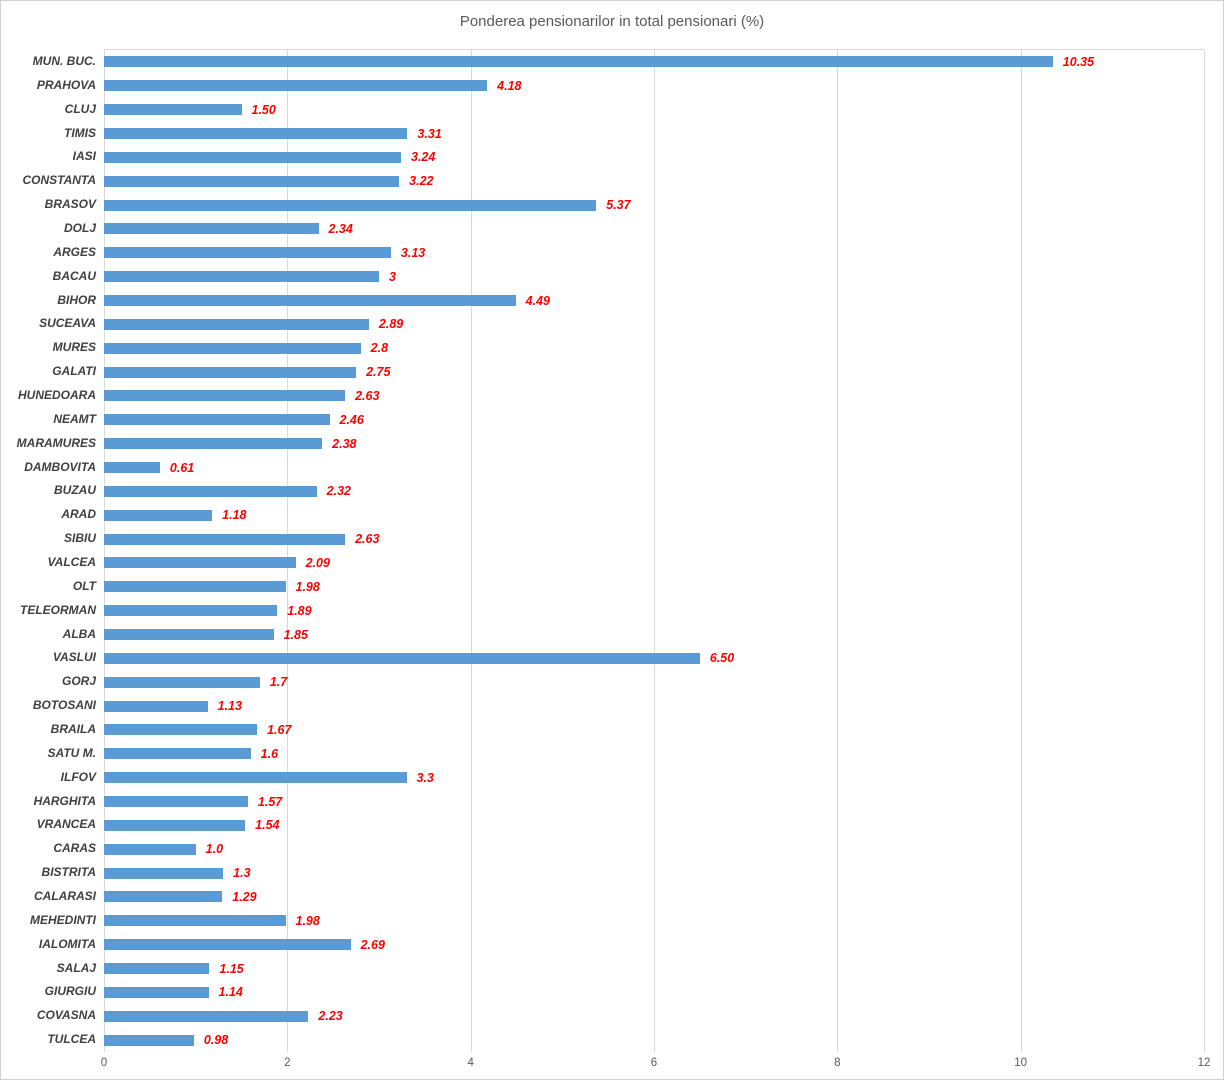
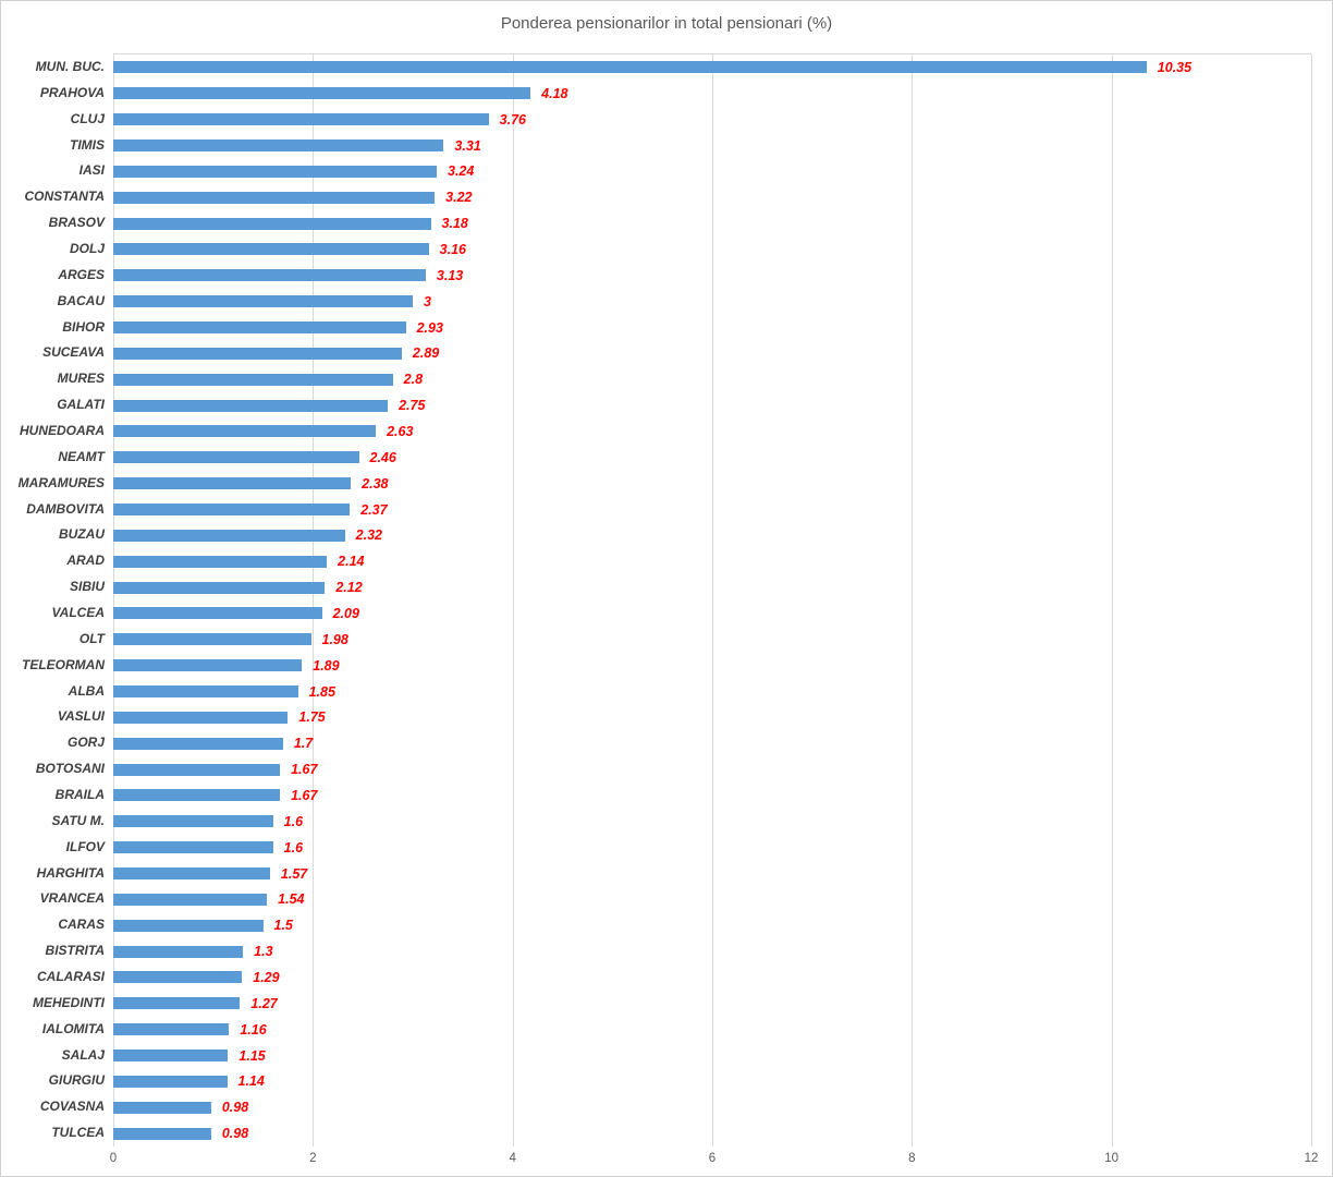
CLUJ: 1.50 -> 3.76
BRASOV: 5.37 -> 3.18
DOLJ: 2.34 -> 3.16
BIHOR: 4.49 -> 2.93
DAMBOVITA: 0.61 -> 2.37
ARAD: 1.18 -> 2.14
SIBIU: 2.63 -> 2.12
VASLUI: 6.50 -> 1.75
BOTOSANI: 1.13 -> 1.67
ILFOV: 3.3 -> 1.6
CARAS: 1.0 -> 1.5
MEHEDINTI: 1.98 -> 1.27
IALOMITA: 2.69 -> 1.16
COVASNA: 2.23 -> 0.98
